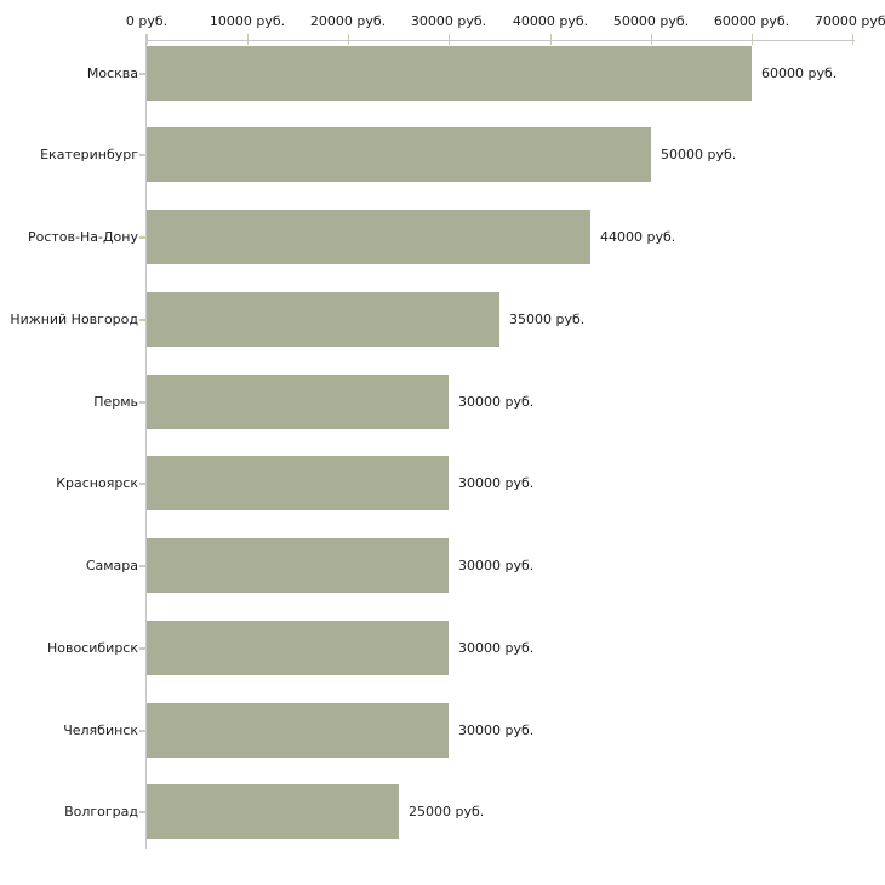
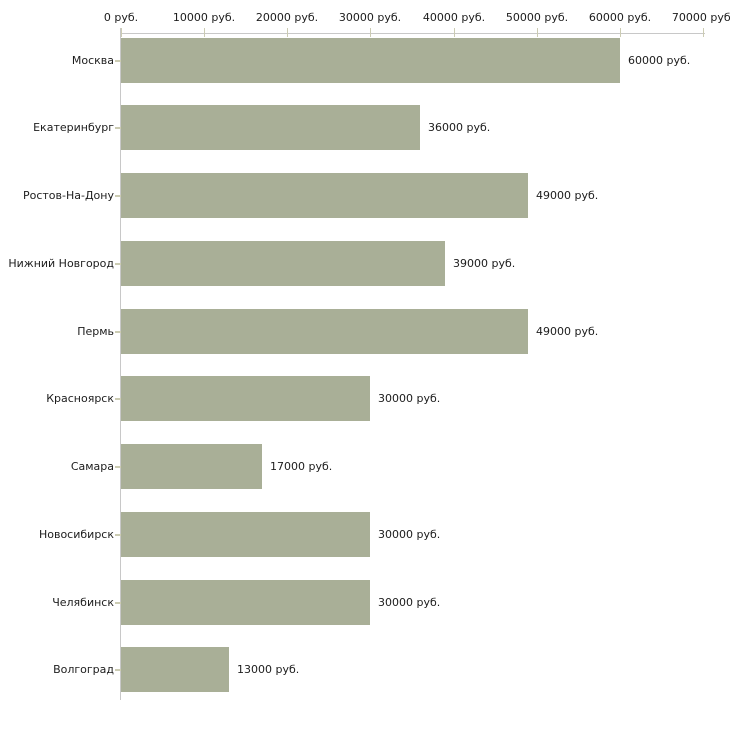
Екатеринбург: 50000 -> 36000
Ростов-На-Дону: 44000 -> 49000
Нижний Новгород: 35000 -> 39000
Пермь: 30000 -> 49000
Самара: 30000 -> 17000
Волгоград: 25000 -> 13000
